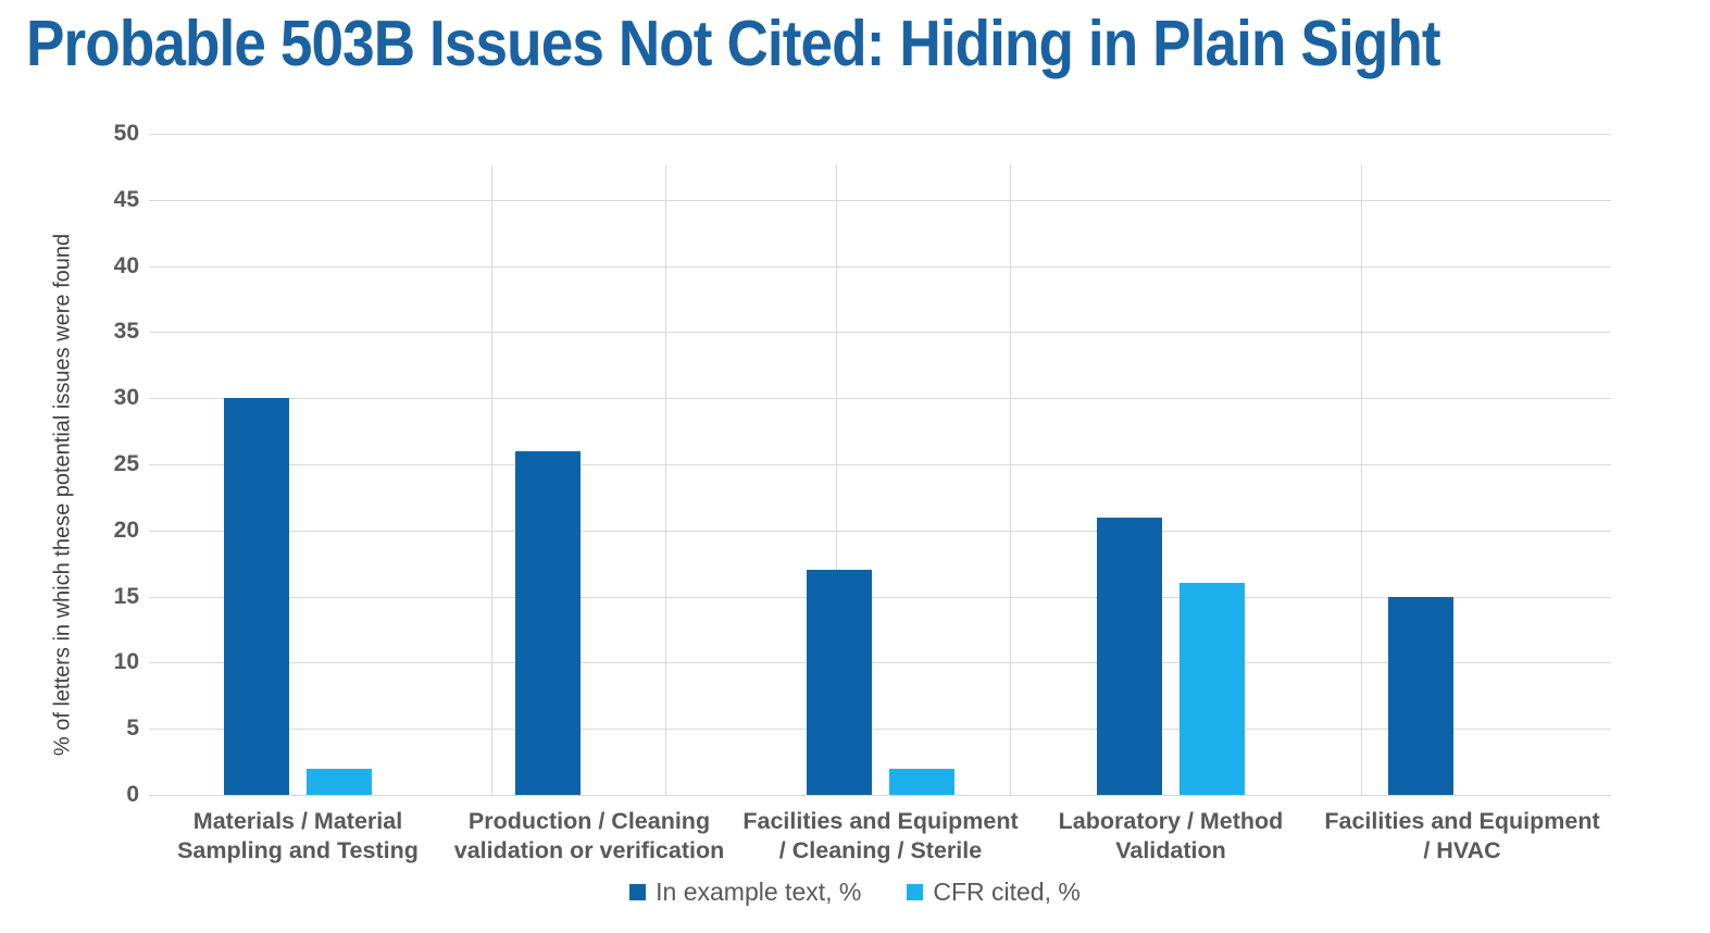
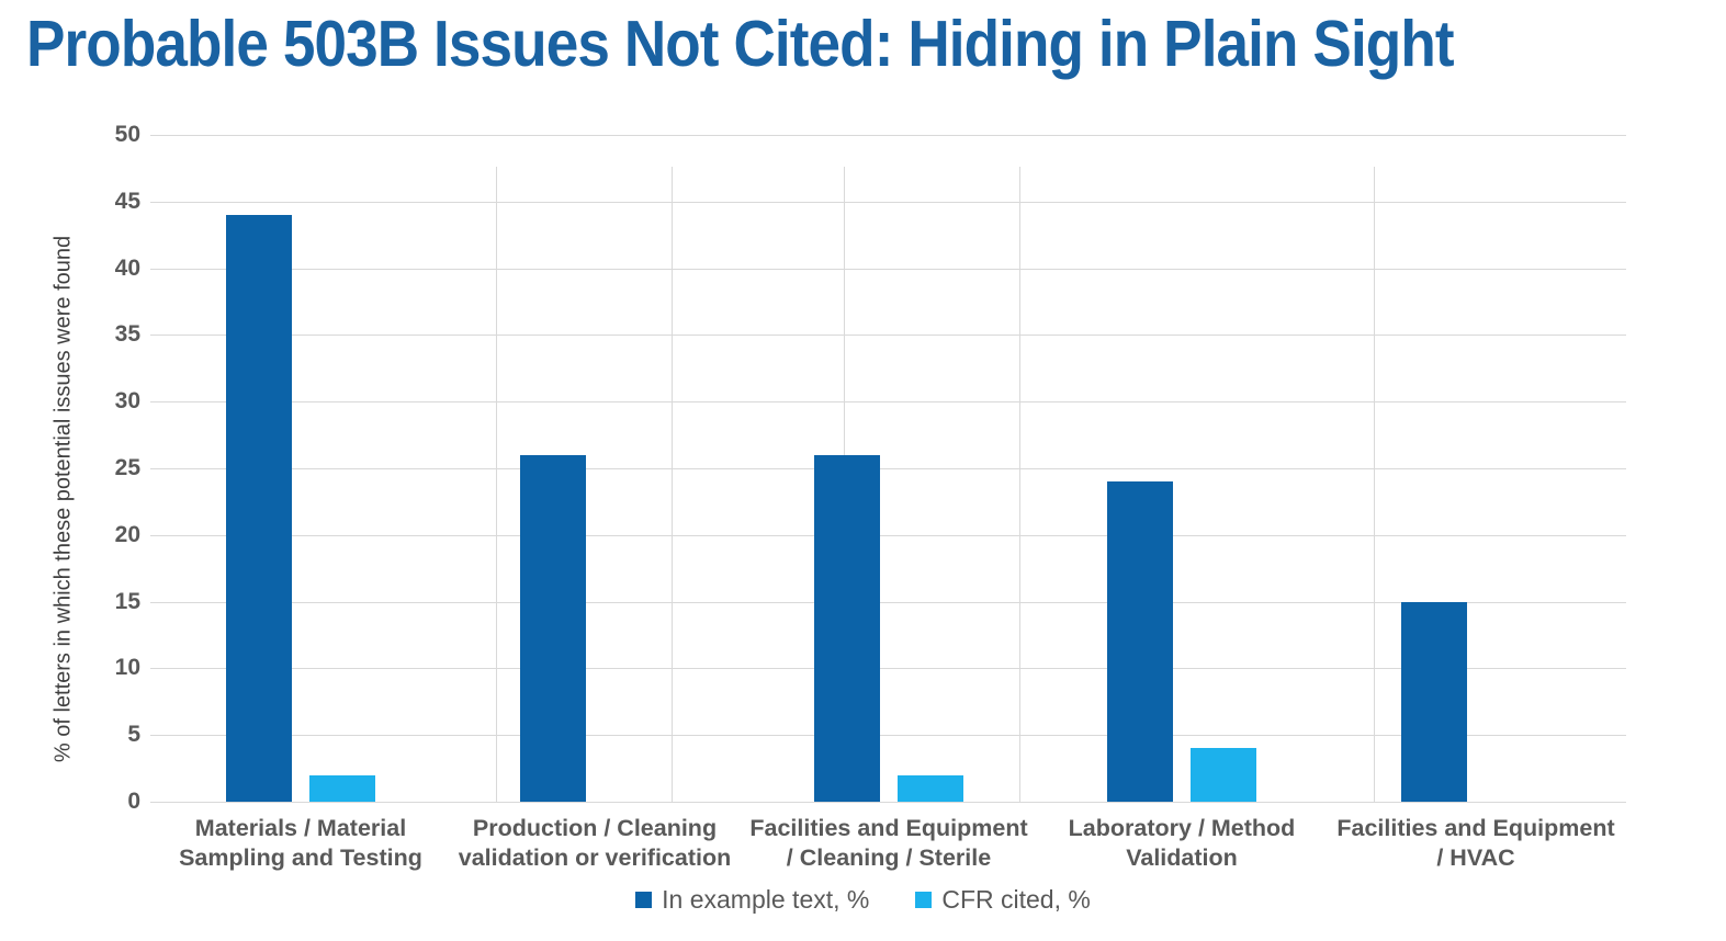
In example text, %/Materials / Material Sampling and Testing: 30 -> 44
In example text, %/Facilities and Equipment / Cleaning / Sterile: 17 -> 26
In example text, %/Laboratory / Method Validation: 21 -> 24
CFR cited, %/Laboratory / Method Validation: 16 -> 4
